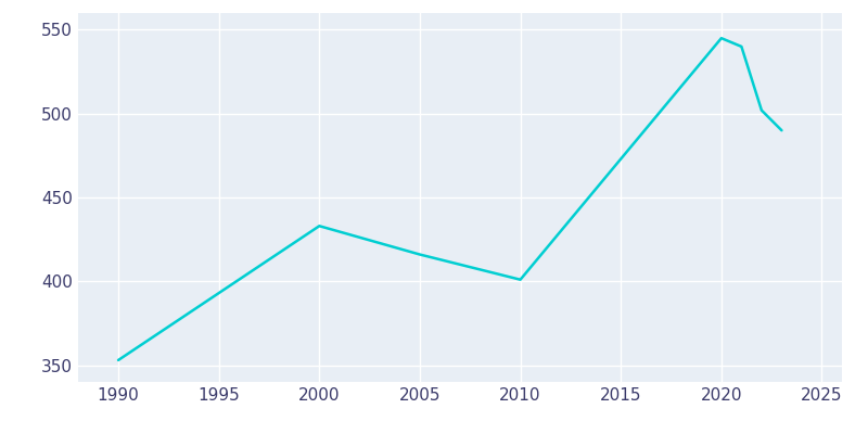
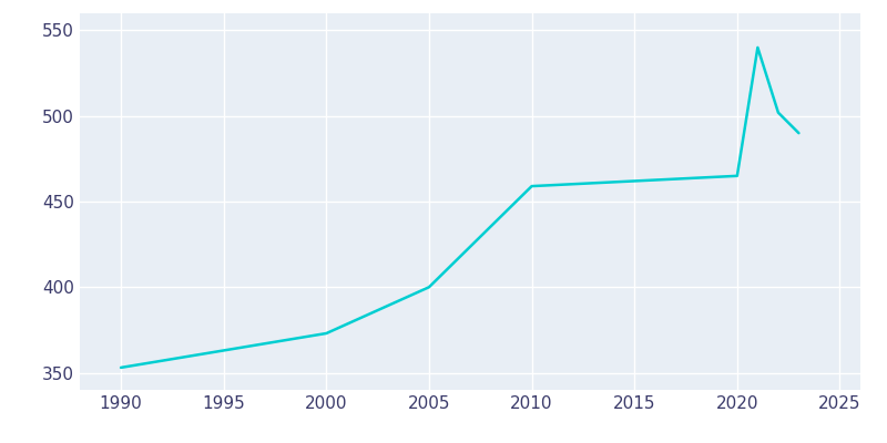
2000: 433 -> 373
2005: 416 -> 400
2010: 401 -> 459
2020: 545 -> 465
